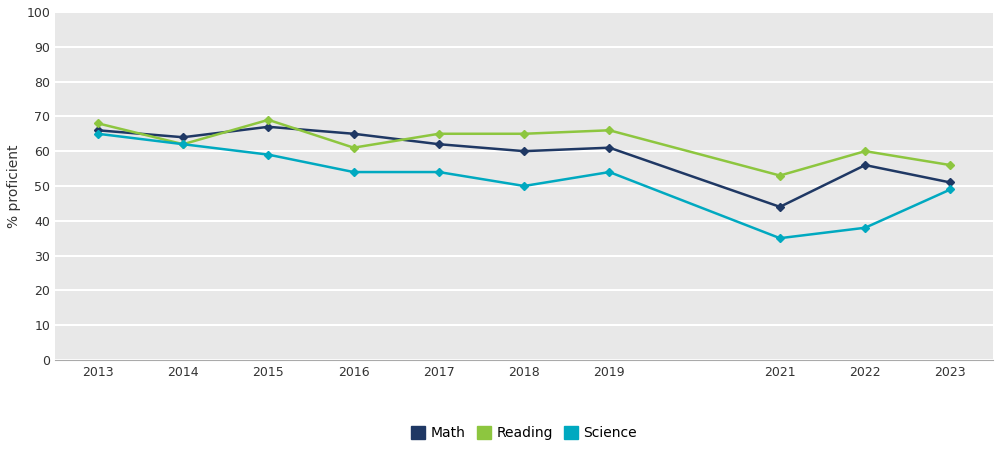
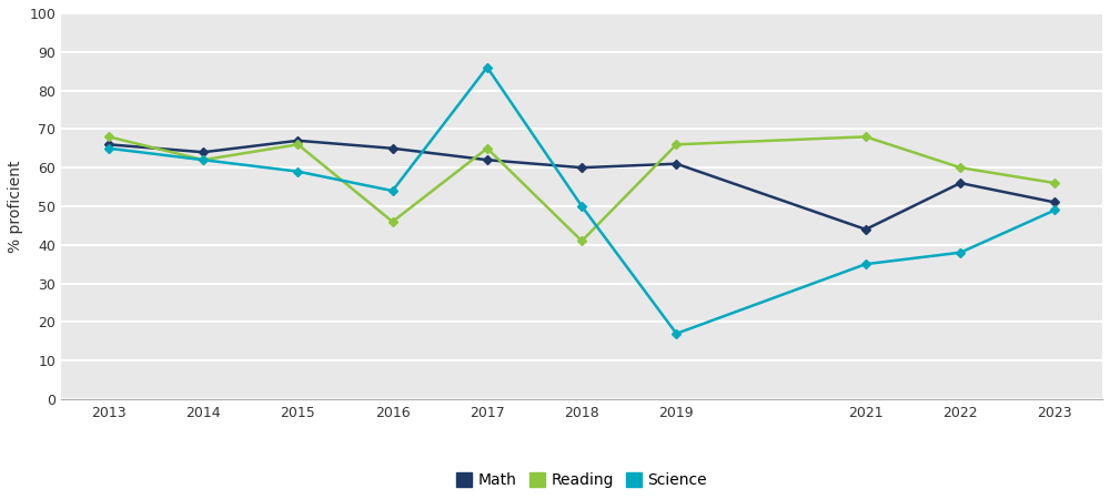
Reading/2015: 69 -> 66
Reading/2016: 61 -> 46
Science/2017: 54 -> 86
Reading/2018: 65 -> 41
Science/2019: 54 -> 17
Reading/2021: 53 -> 68
